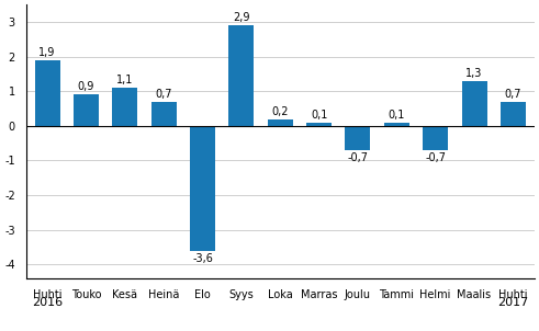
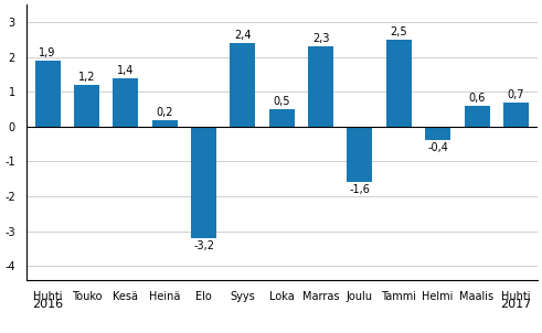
Touko: 0,9 -> 1,2
Kesä: 1,1 -> 1,4
Heinä: 0,7 -> 0,2
Elo: -3,6 -> -3,2
Syys: 2,9 -> 2,4
Loka: 0,2 -> 0,5
Marras: 0,1 -> 2,3
Joulu: -0,7 -> -1,6
Tammi: 0,1 -> 2,5
Helmi: -0,7 -> -0,4
Maalis: 1,3 -> 0,6
